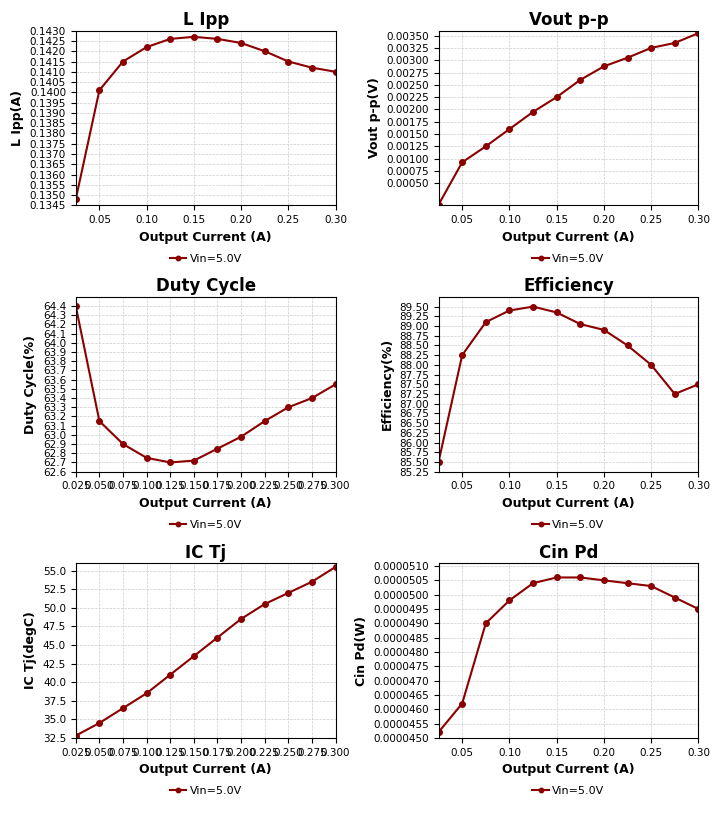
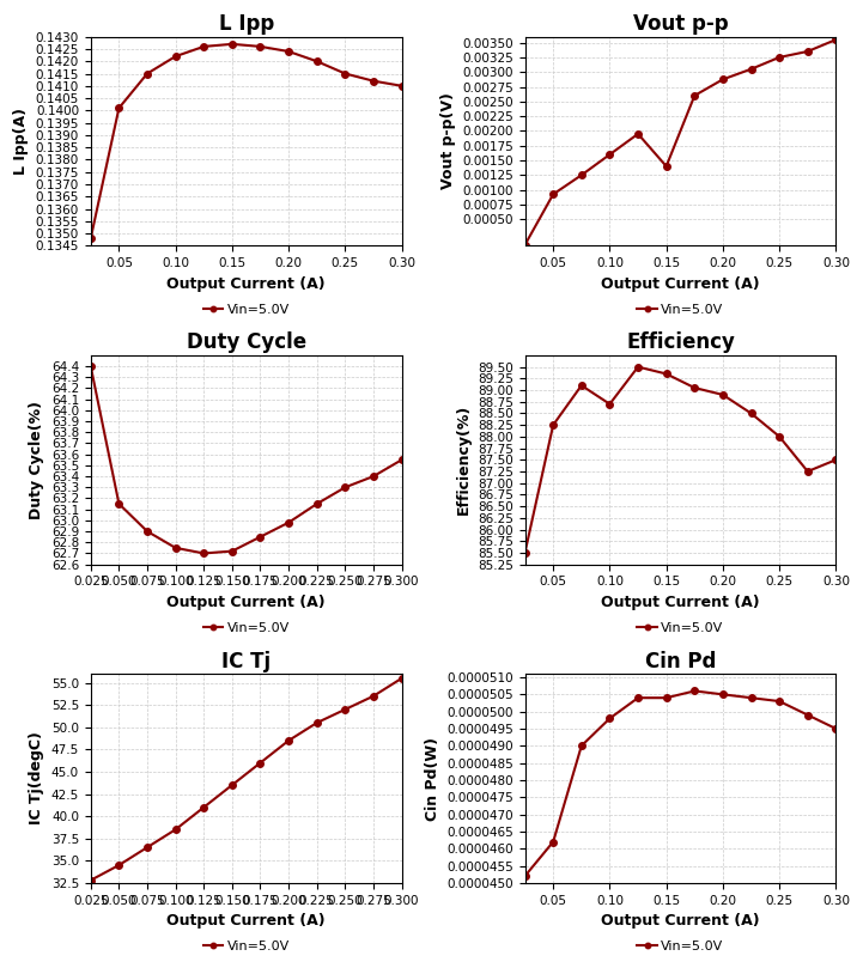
Vout p-p/0.15: 0.00225 -> 0.00140
Efficiency/0.10: 89.40 -> 88.70
Cin Pd/0.15: 0.00005060 -> 0.00005040
